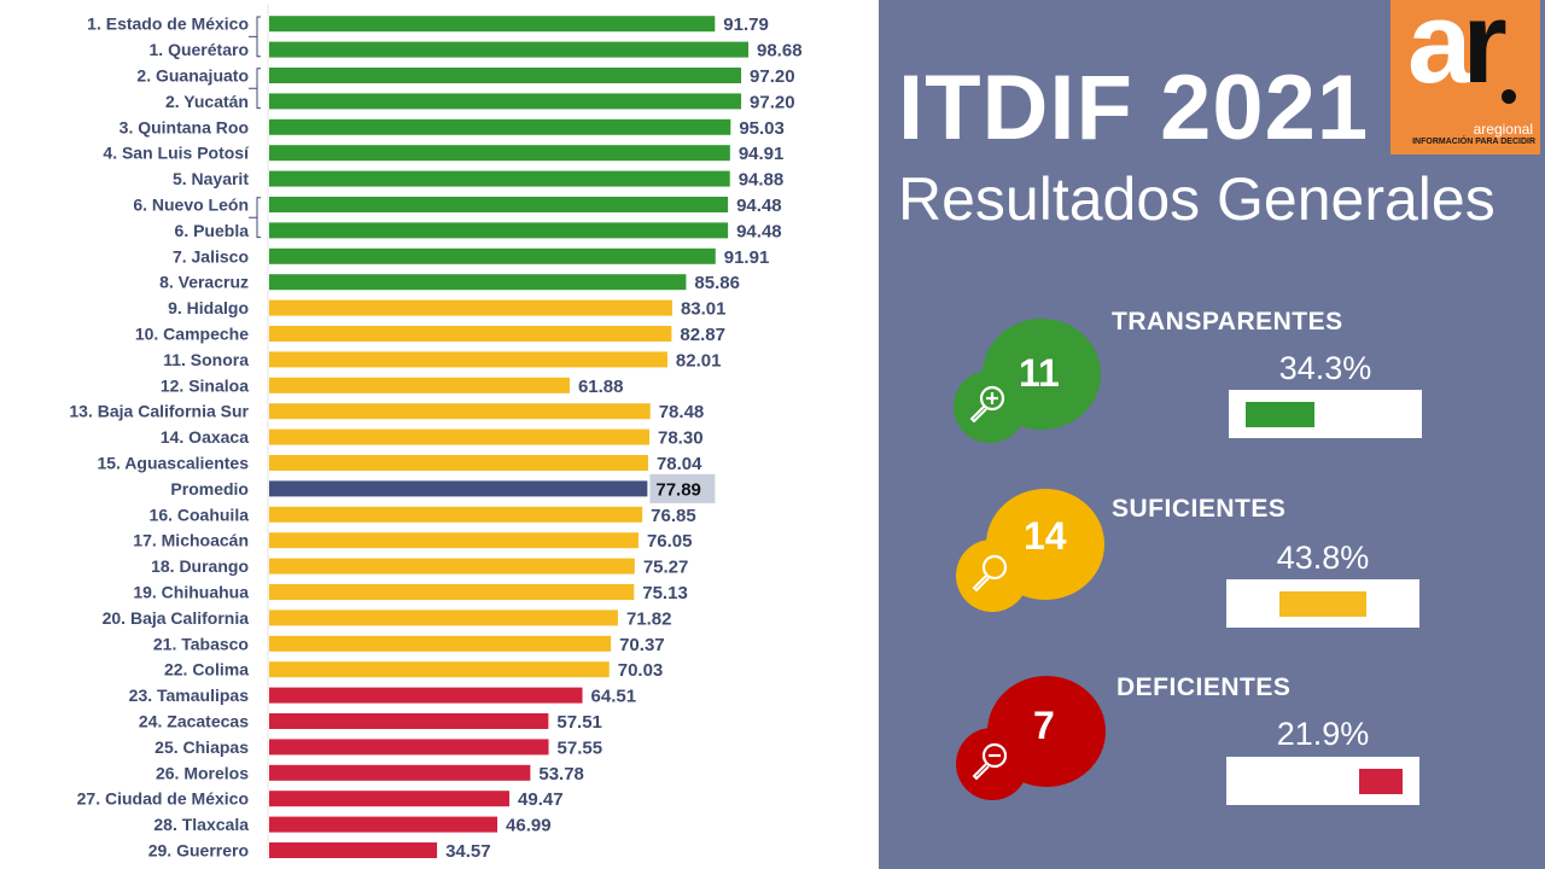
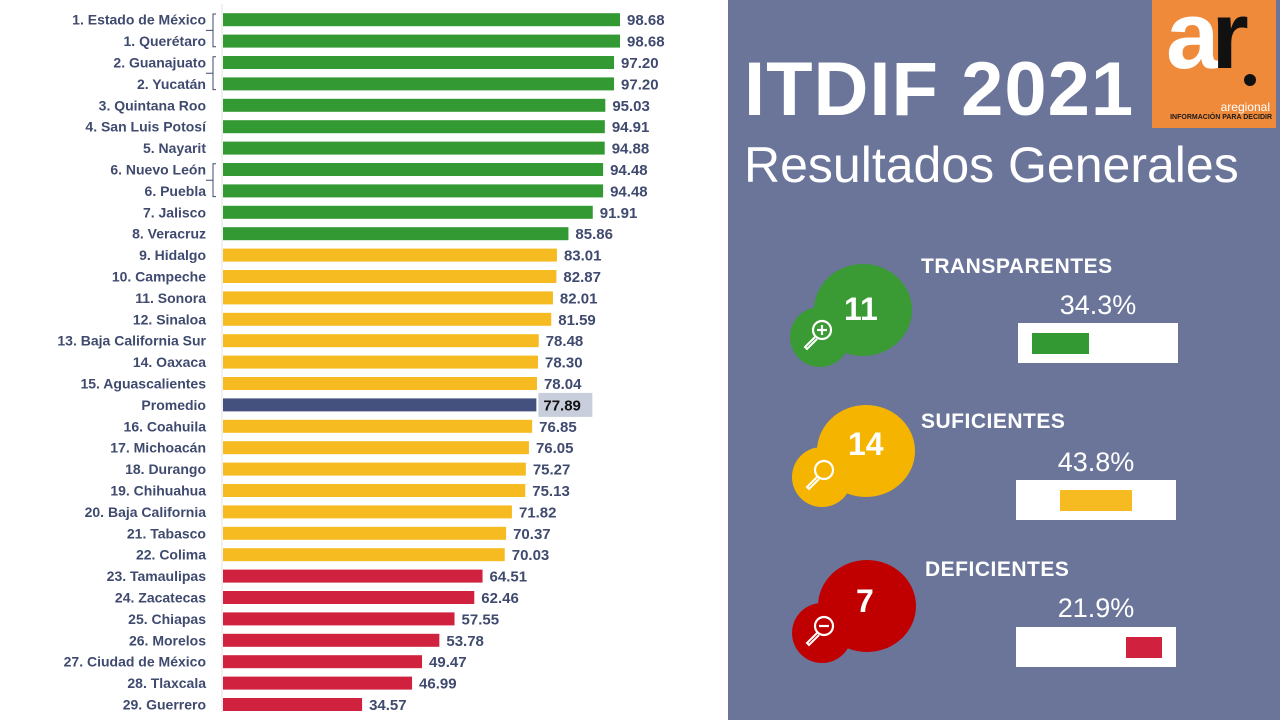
1. Estado de México: 91.79 -> 98.68
12. Sinaloa: 61.88 -> 81.59
24. Zacatecas: 57.51 -> 62.46
